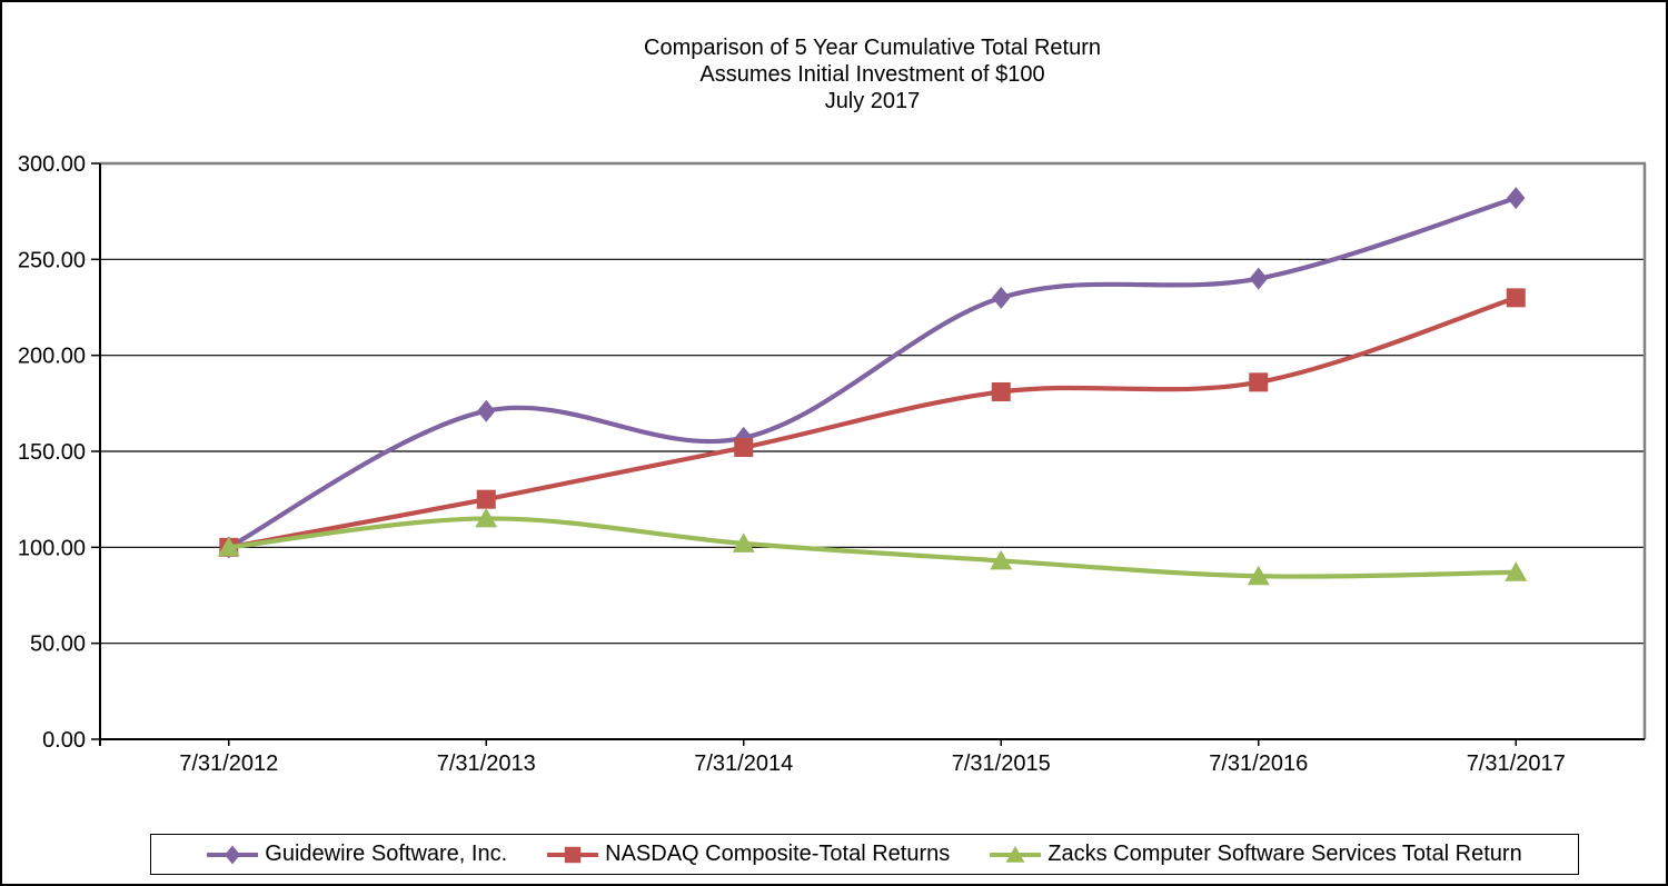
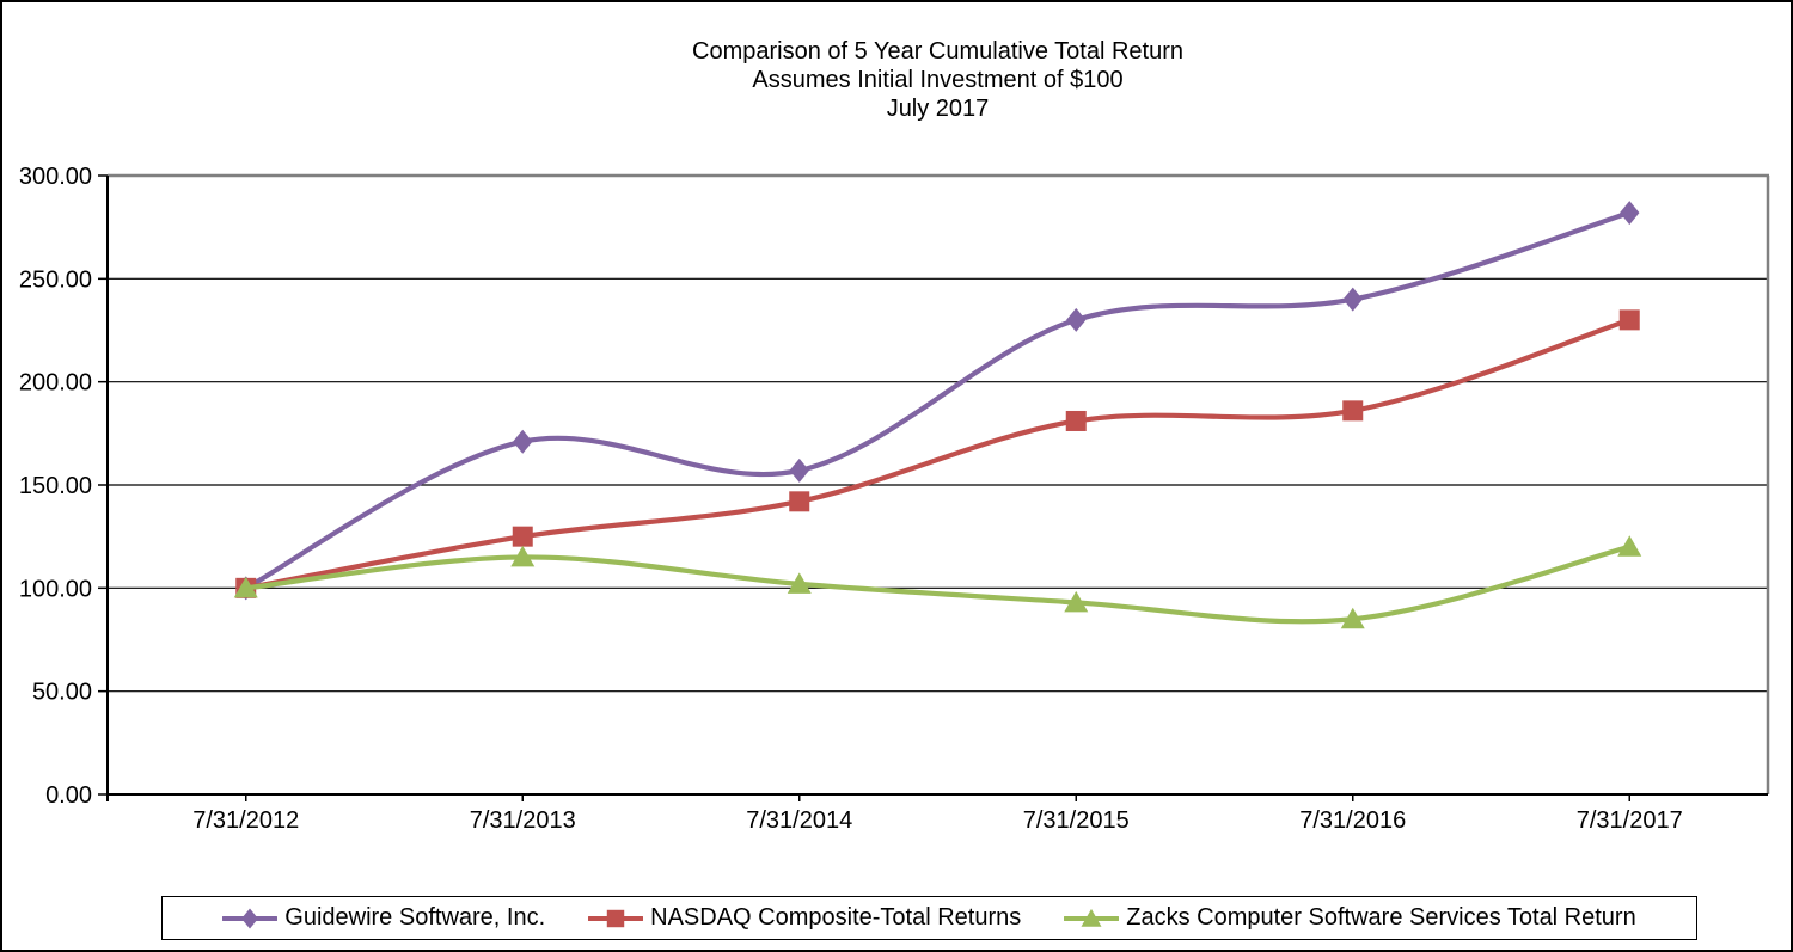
NASDAQ Composite-Total Returns/7/31/2014: 152 -> 142
Zacks Computer Software Services Total Return/7/31/2017: 87 -> 120
